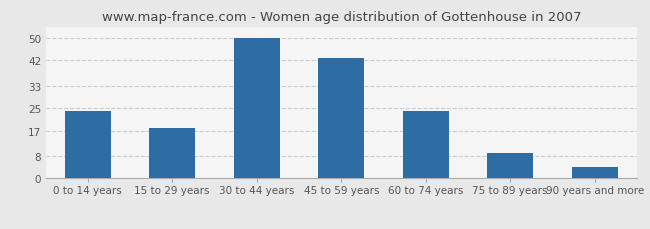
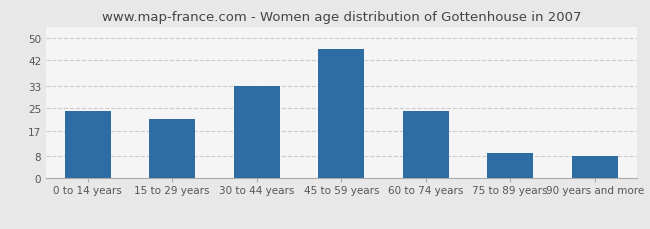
15 to 29 years: 18 -> 21
30 to 44 years: 50 -> 33
45 to 59 years: 43 -> 46
90 years and more: 4 -> 8
